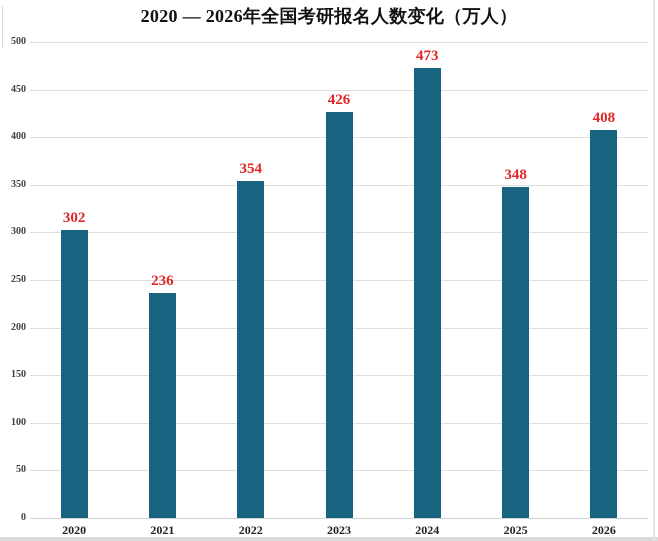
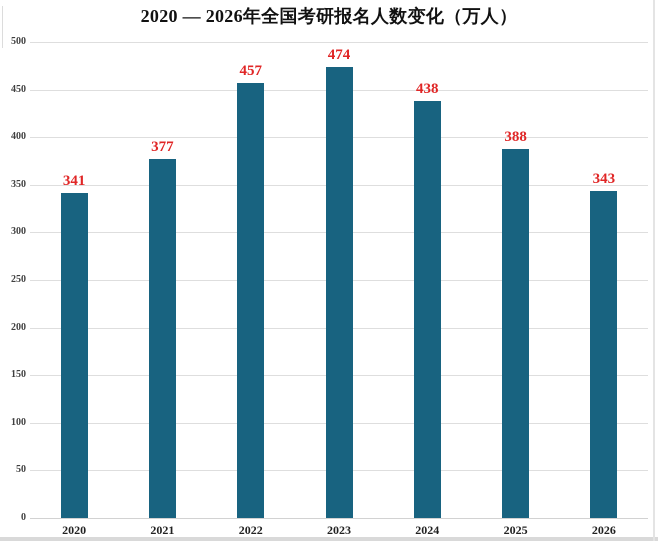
2020: 302 -> 341
2021: 236 -> 377
2022: 354 -> 457
2023: 426 -> 474
2024: 473 -> 438
2025: 348 -> 388
2026: 408 -> 343
